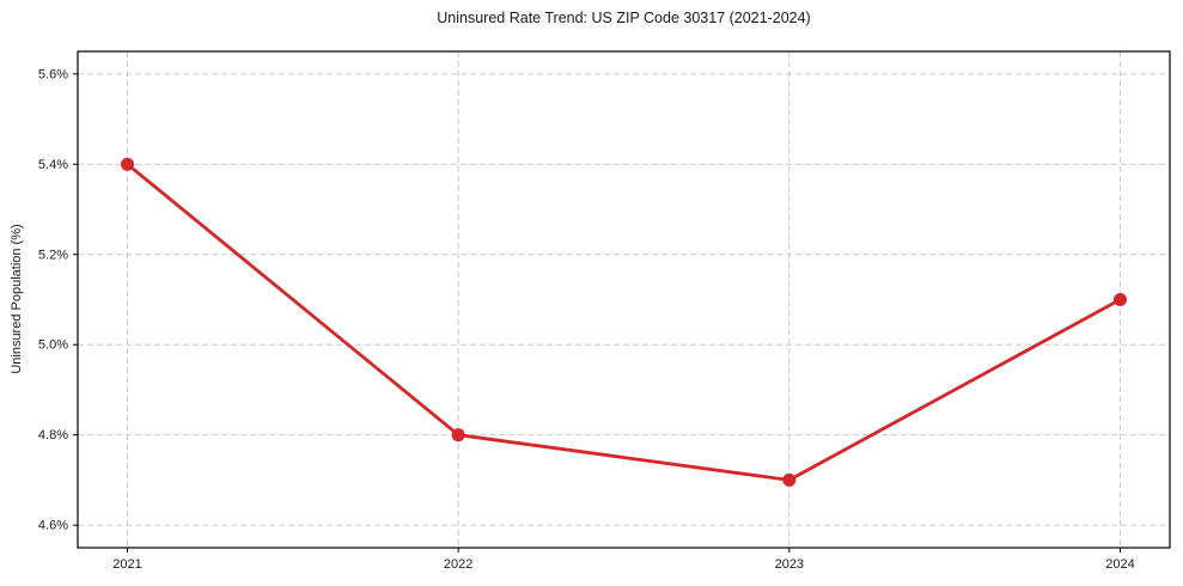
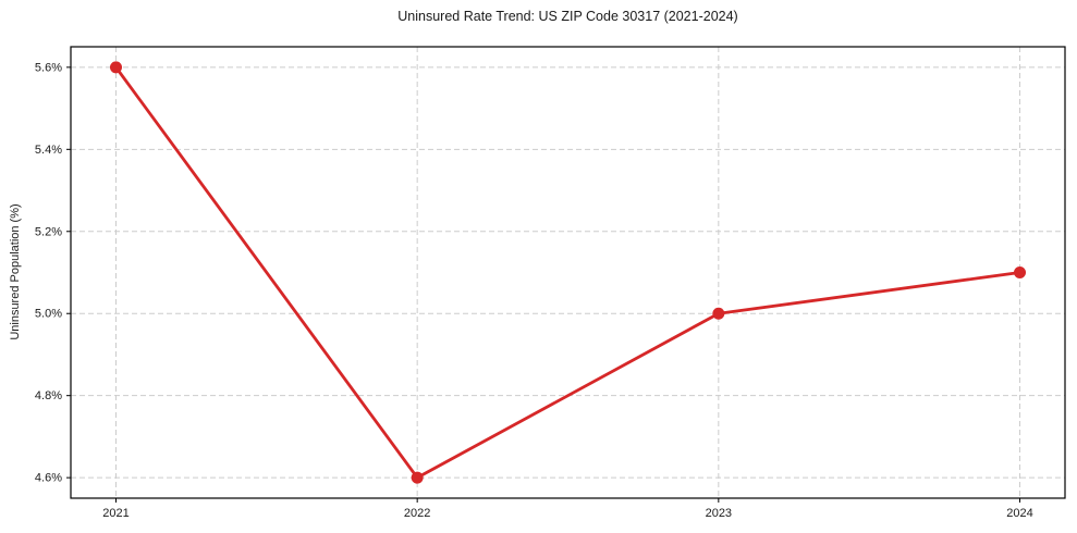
2021: 5.4% -> 5.6%
2022: 4.8% -> 4.6%
2023: 4.7% -> 5.0%
